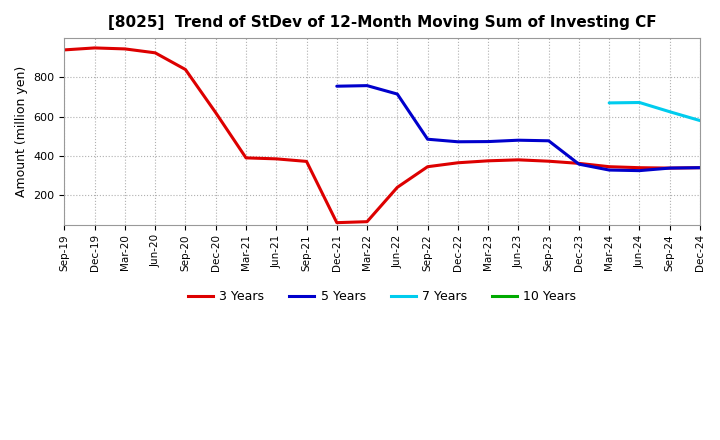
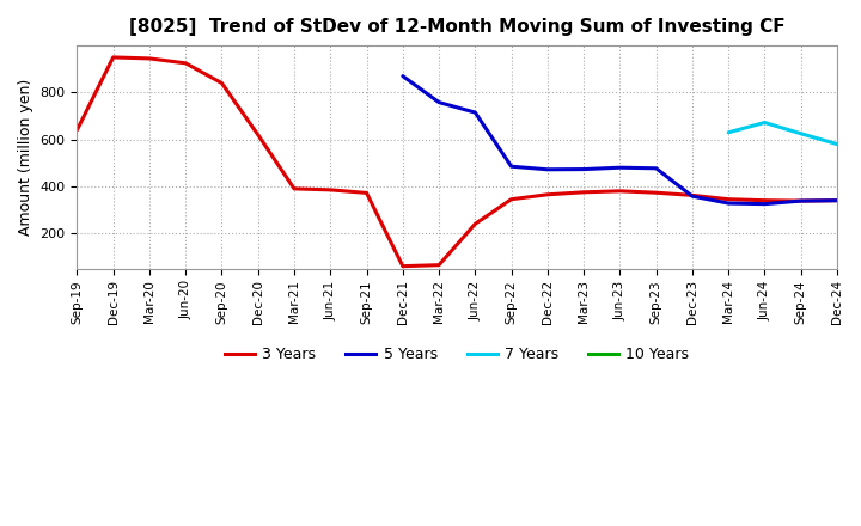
3 Years/Sep-19: 940 -> 640
5 Years/Dec-21: 760 -> 870
7 Years/Mar-24: 670 -> 630
